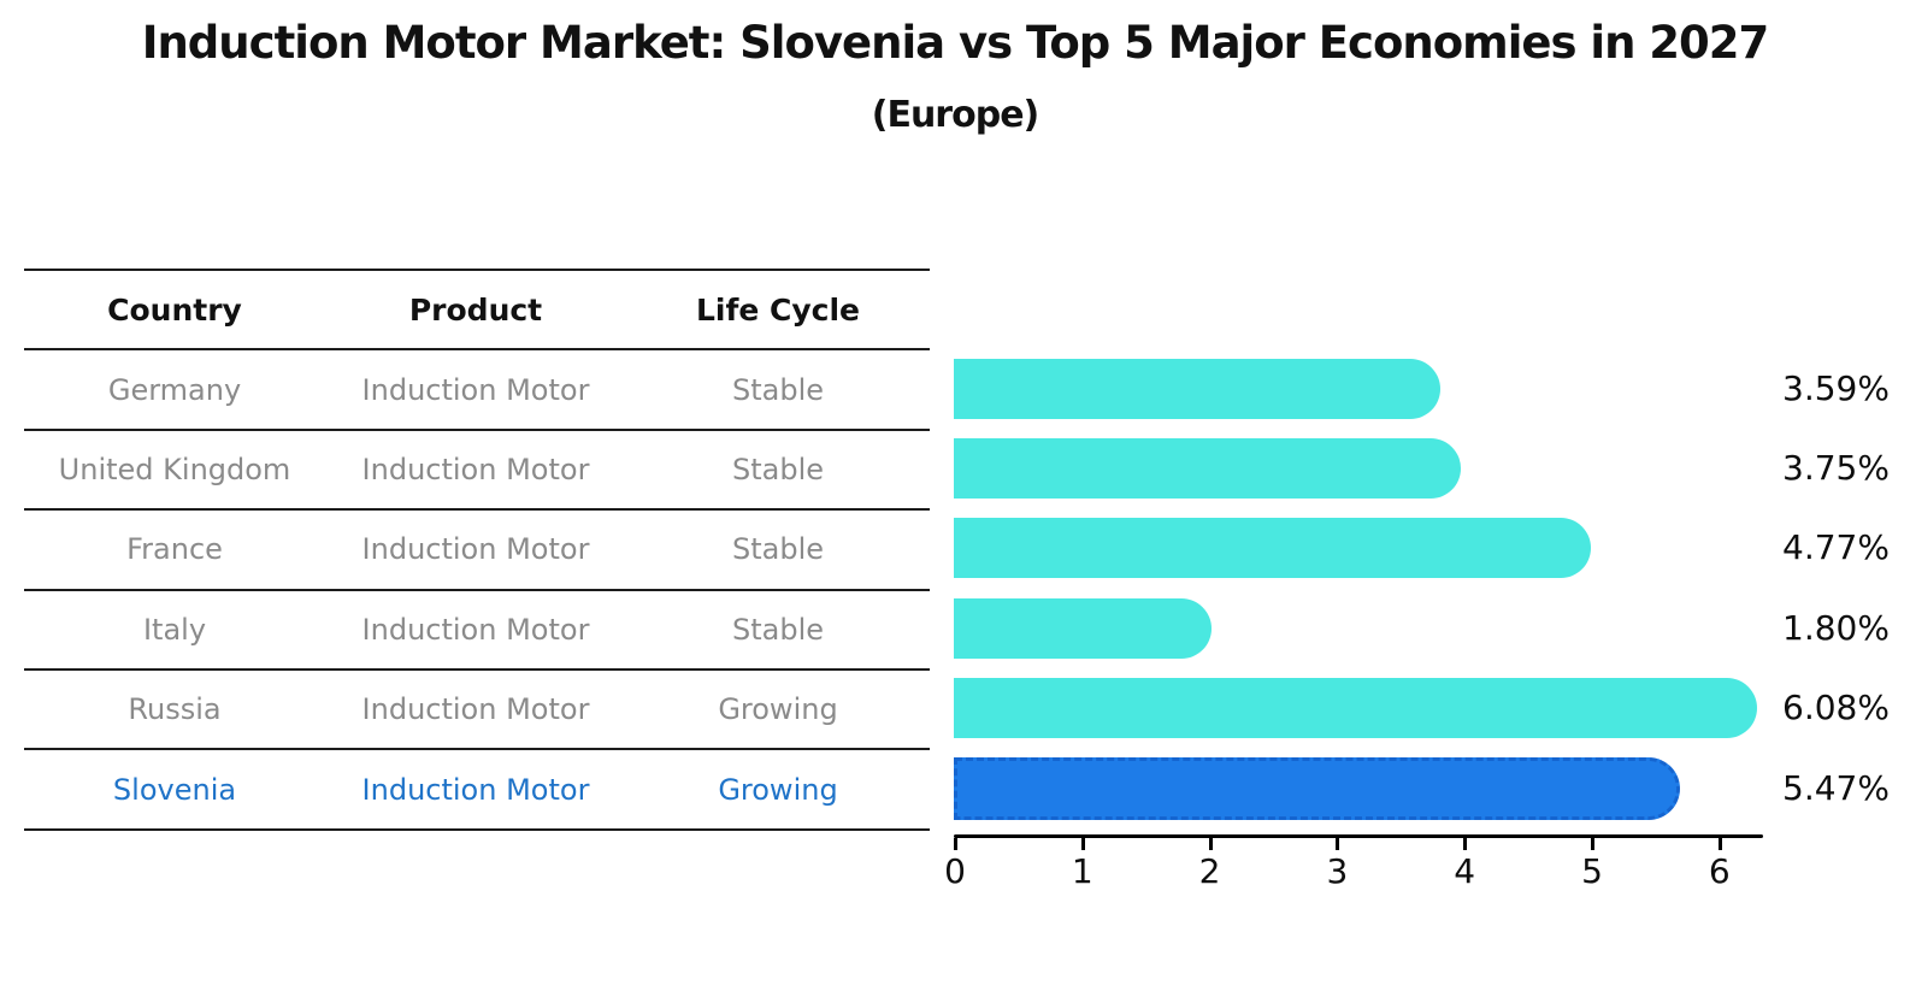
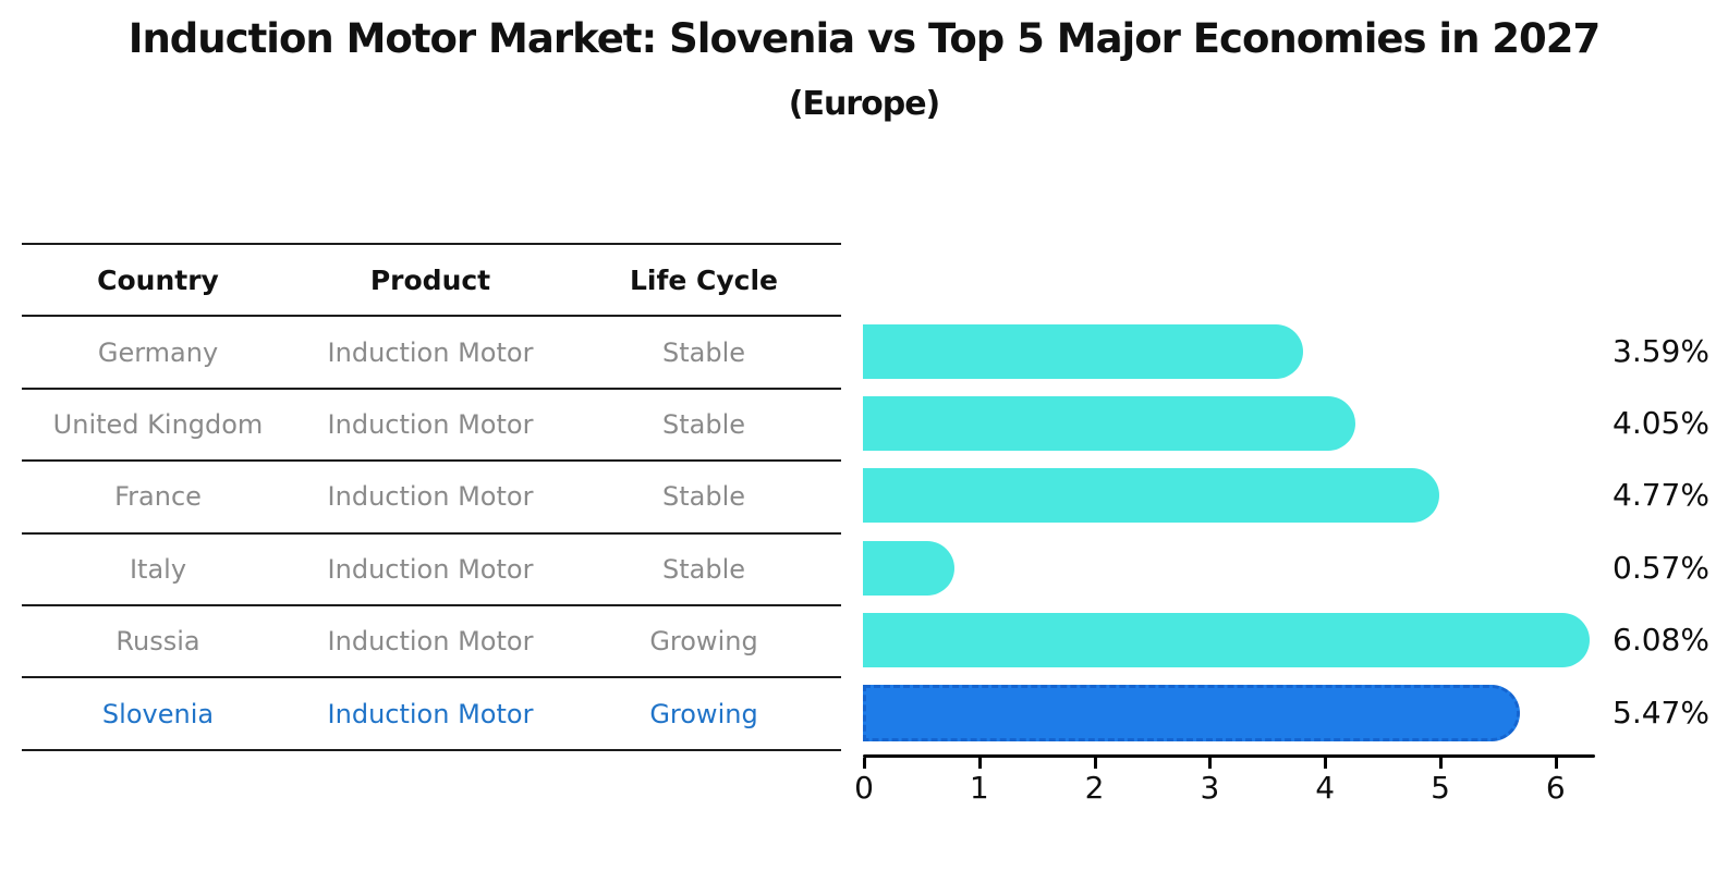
United Kingdom: 3.75% -> 4.05%
Italy: 1.80% -> 0.57%
